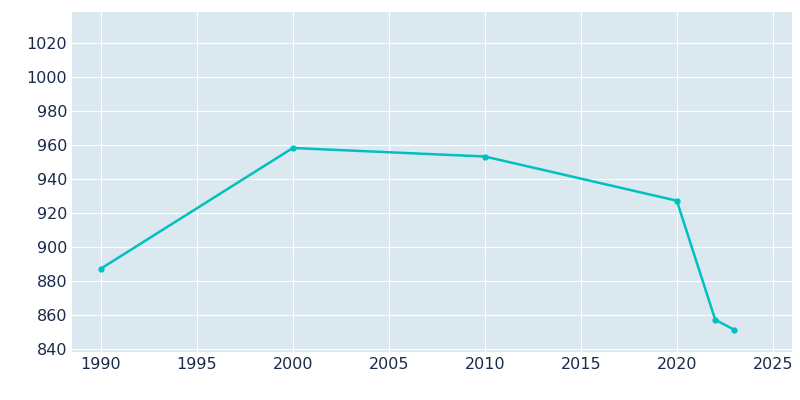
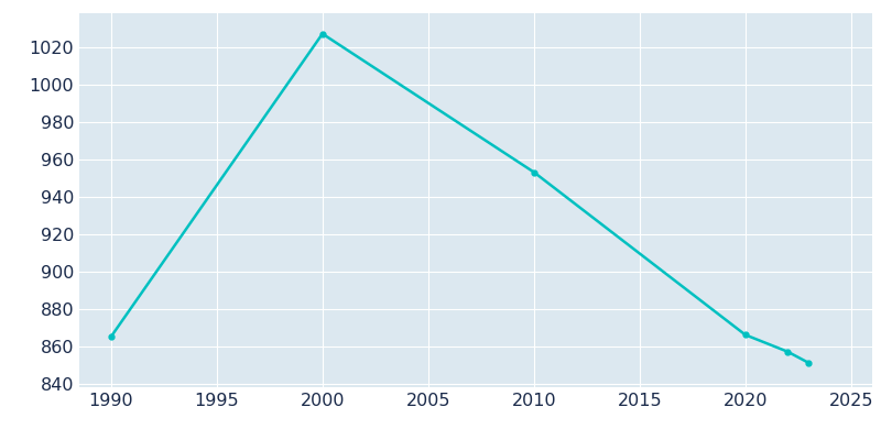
1990: 887 -> 865
2000: 958 -> 1027
2020: 927 -> 866
